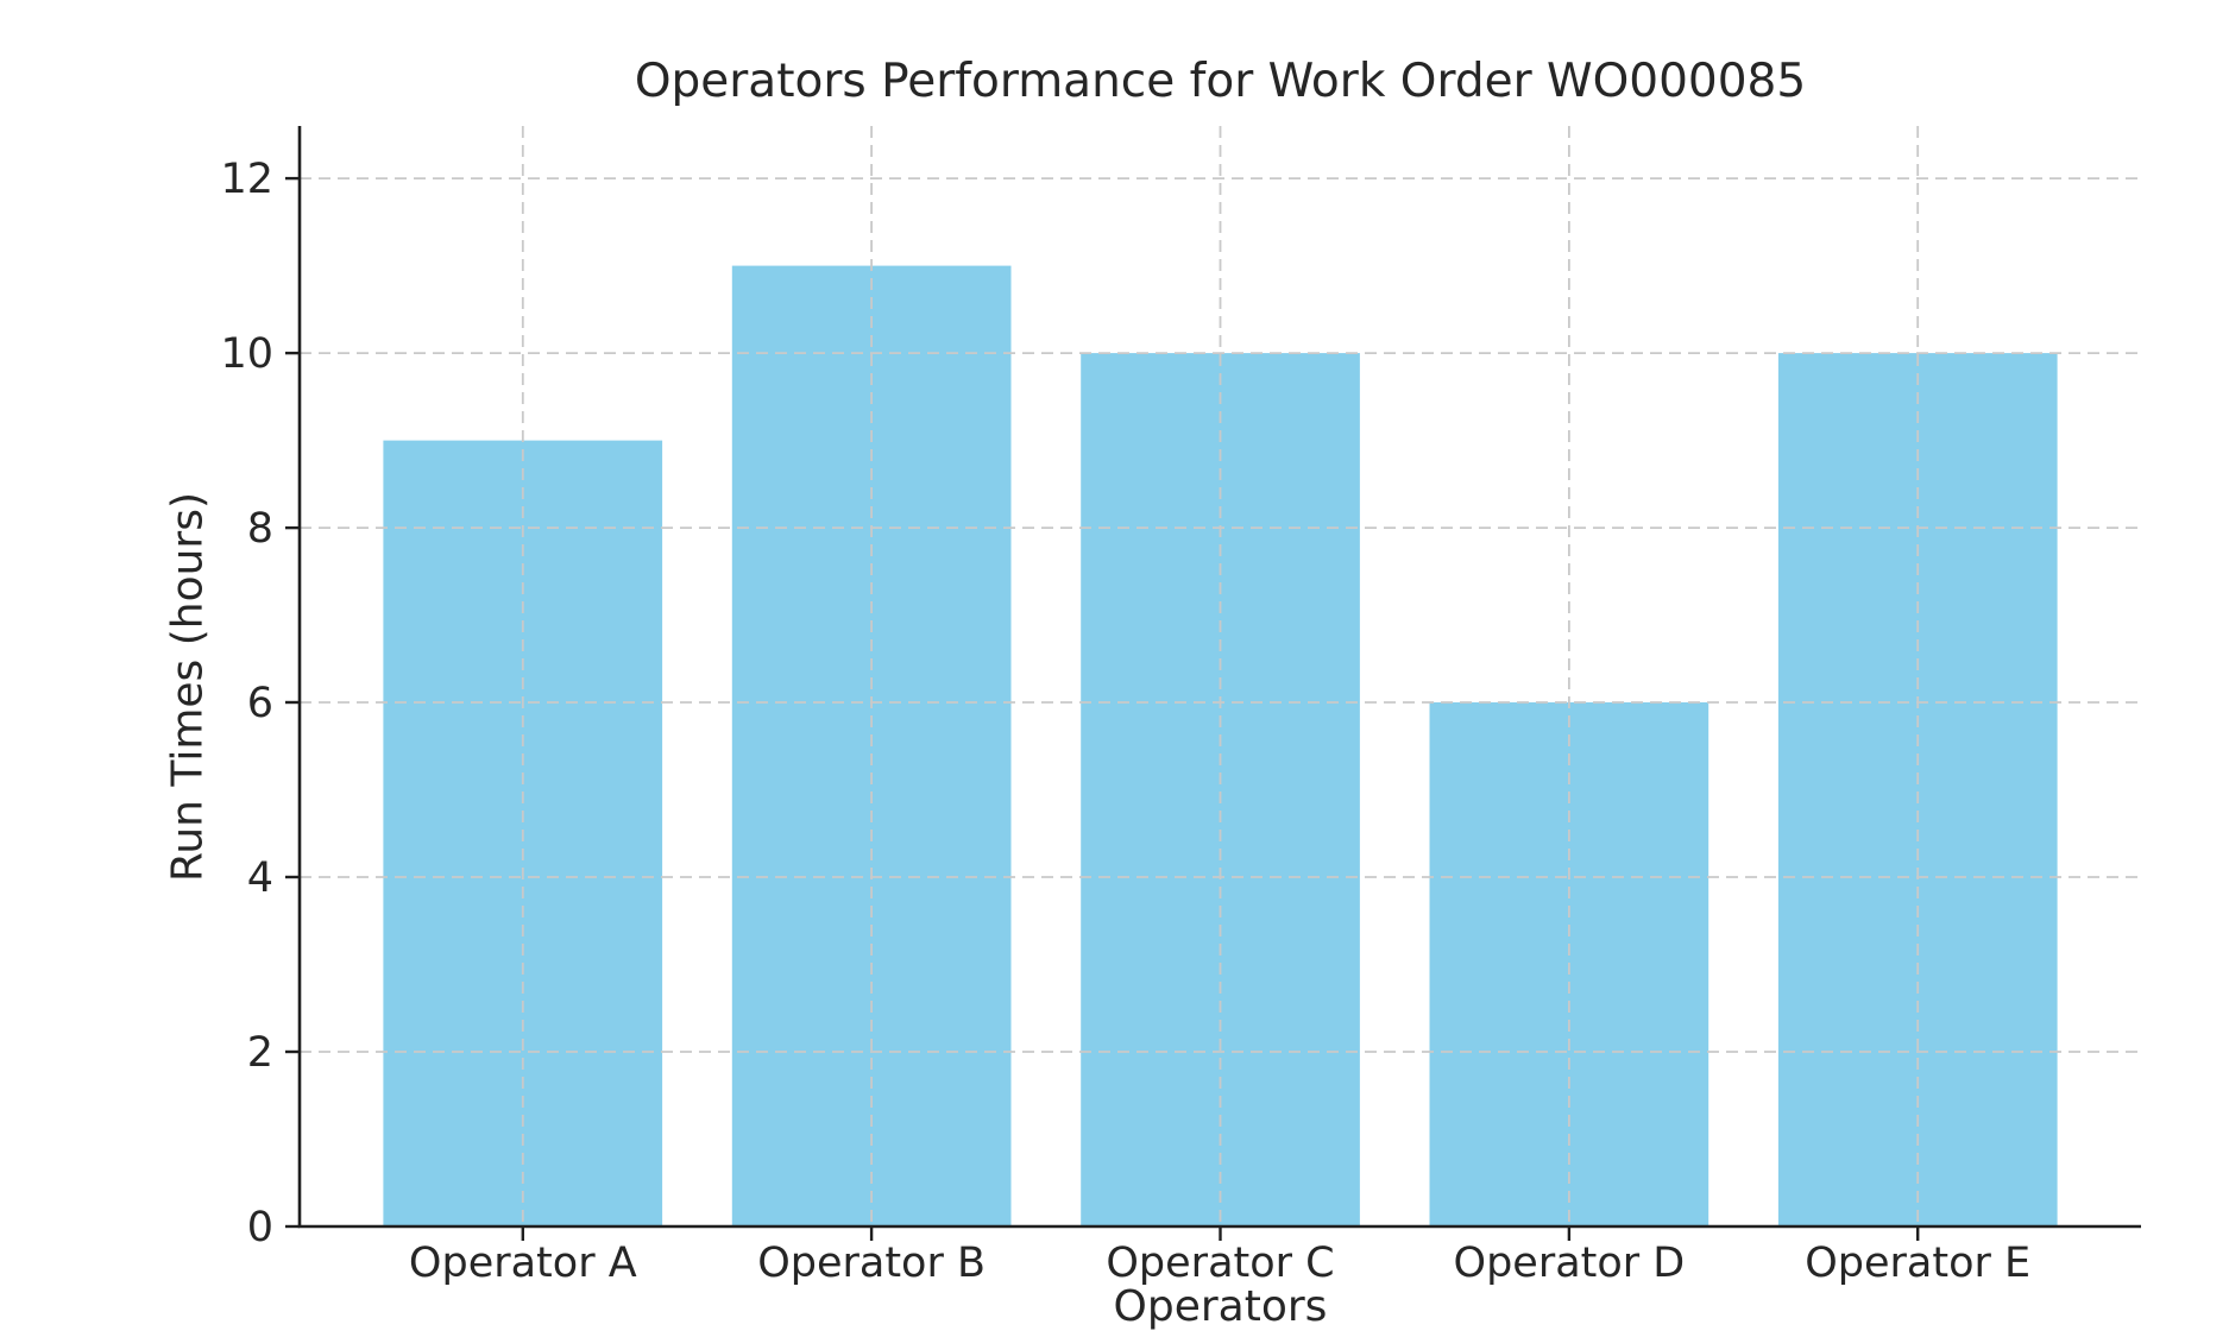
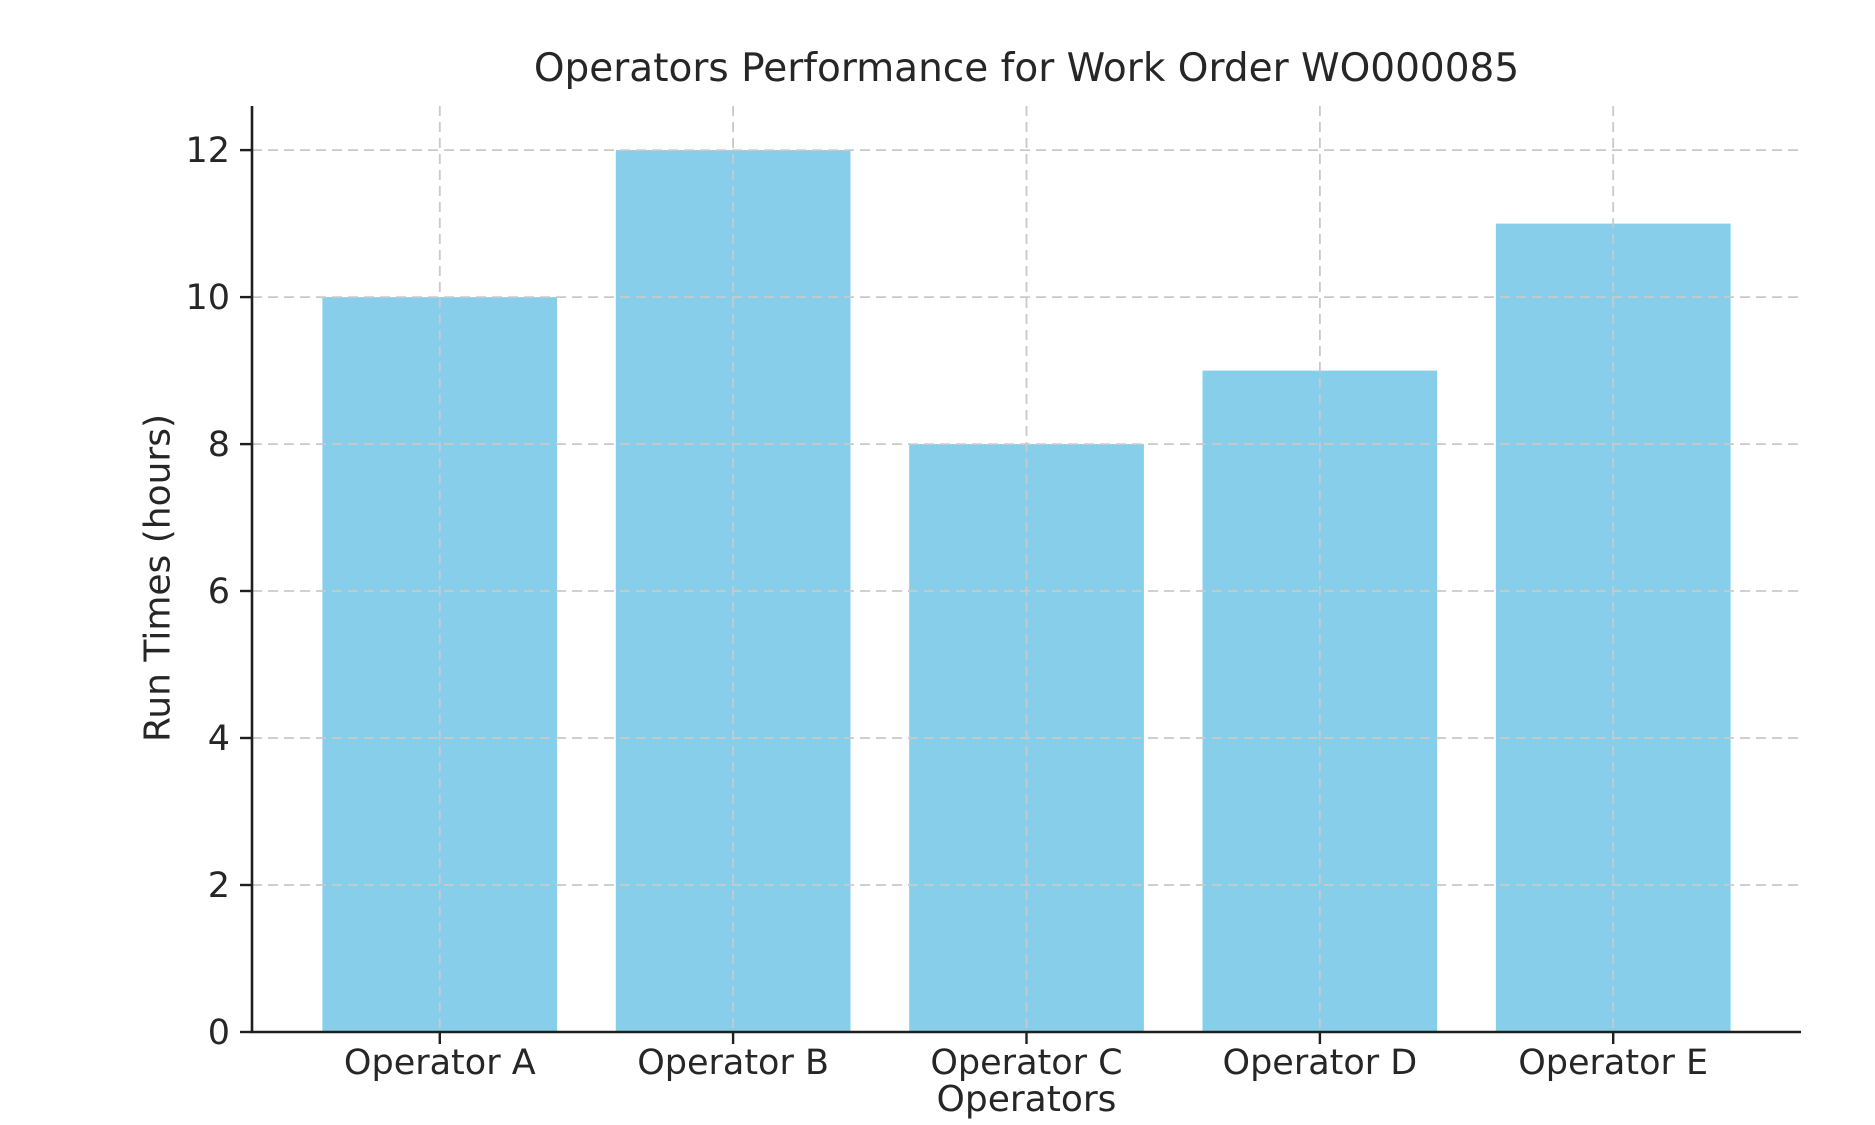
Operator A: 9 -> 10
Operator B: 11 -> 12
Operator C: 10 -> 8
Operator D: 6 -> 9
Operator E: 10 -> 11
